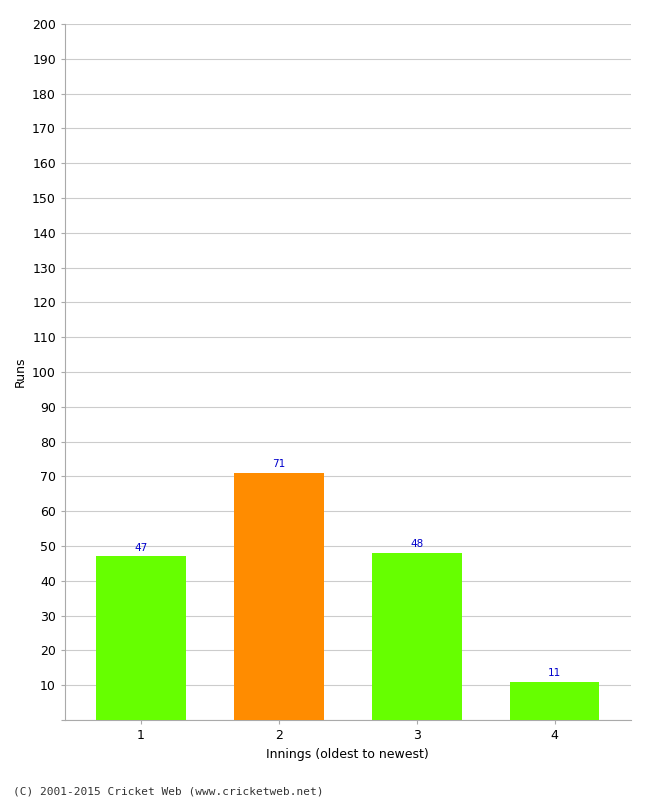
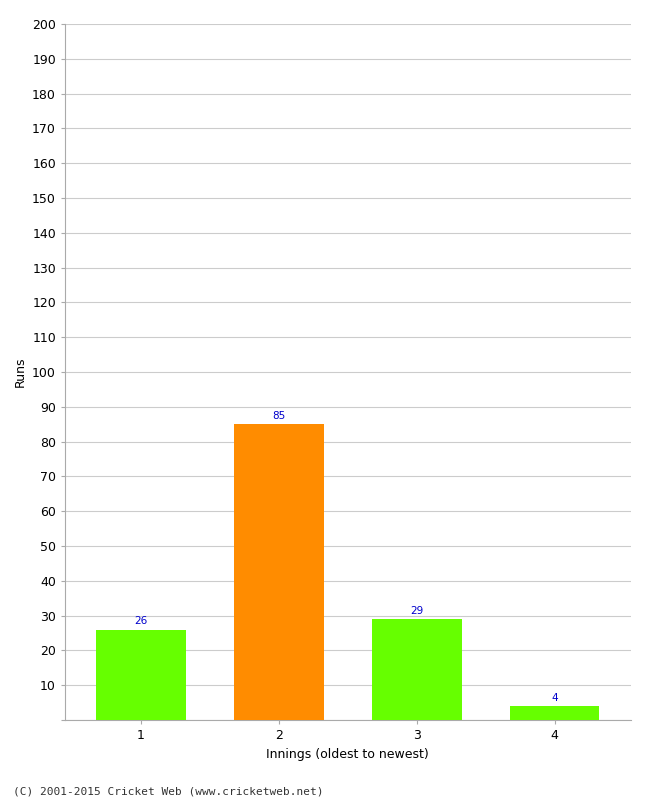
1: 47 -> 26
2: 71 -> 85
3: 48 -> 29
4: 11 -> 4
